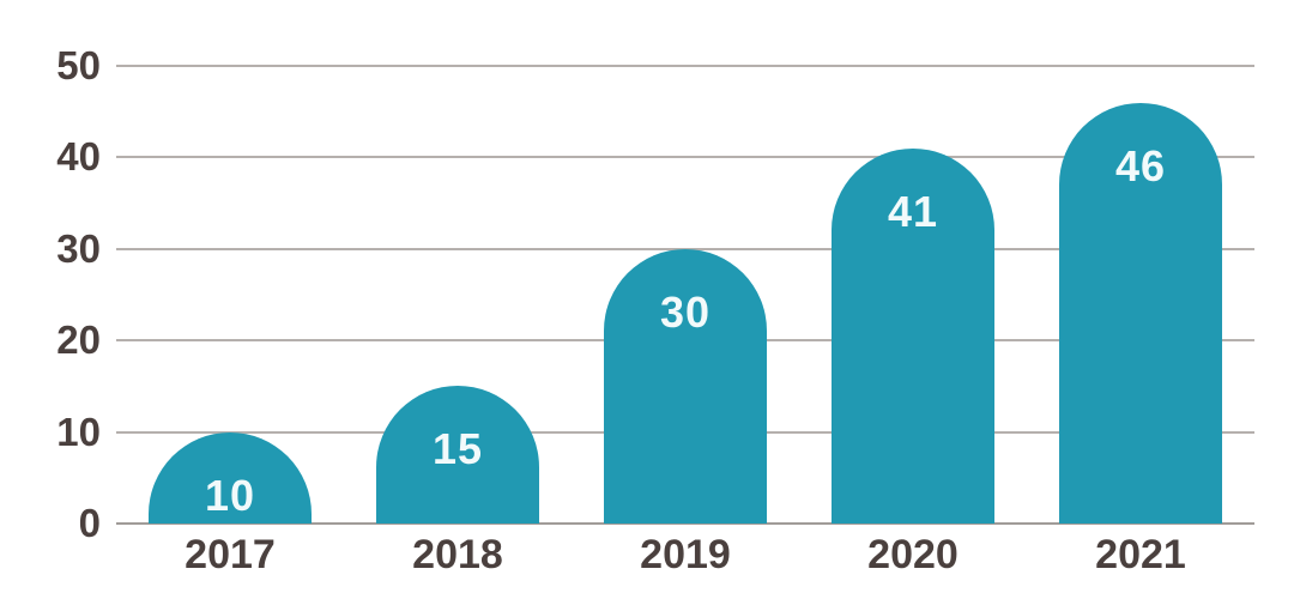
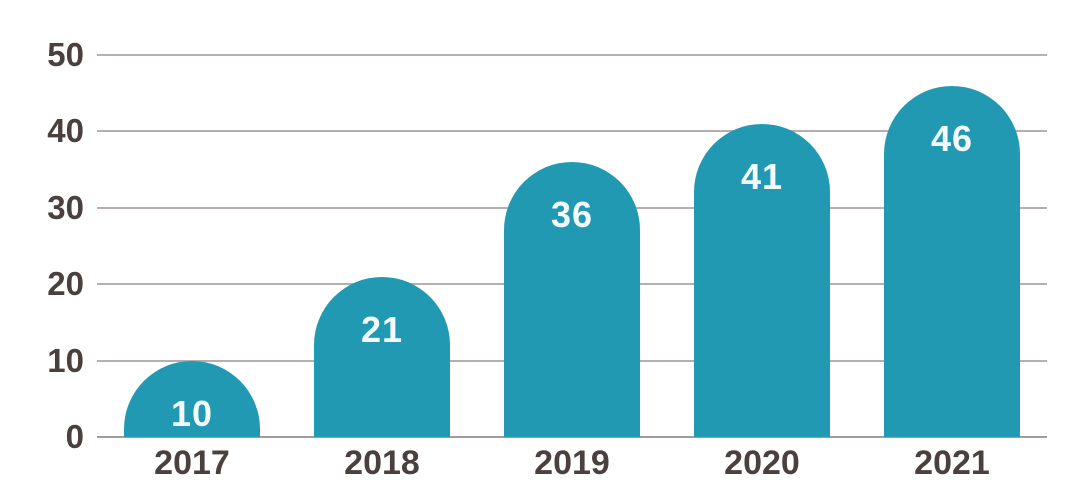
2018: 15 -> 21
2019: 30 -> 36
